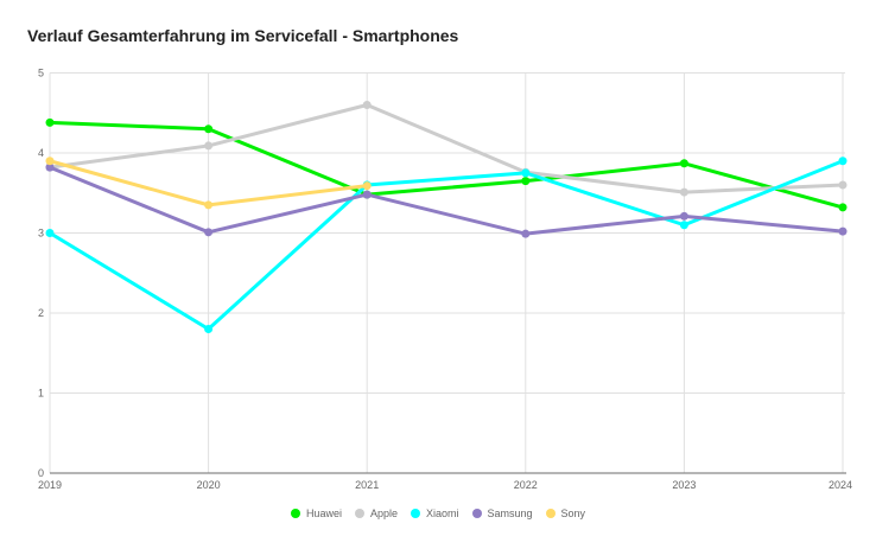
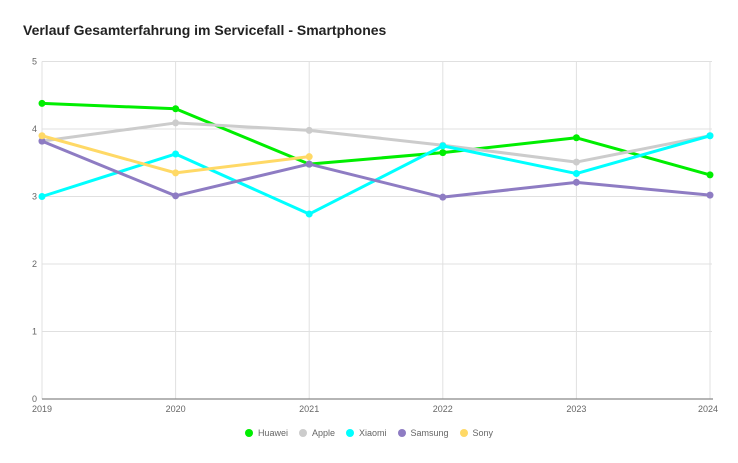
Xiaomi/2020: 1.8 -> 3.6
Apple/2021: 4.6 -> 4.0
Xiaomi/2021: 3.6 -> 2.7
Xiaomi/2023: 3.1 -> 3.3
Apple/2024: 3.6 -> 3.9
